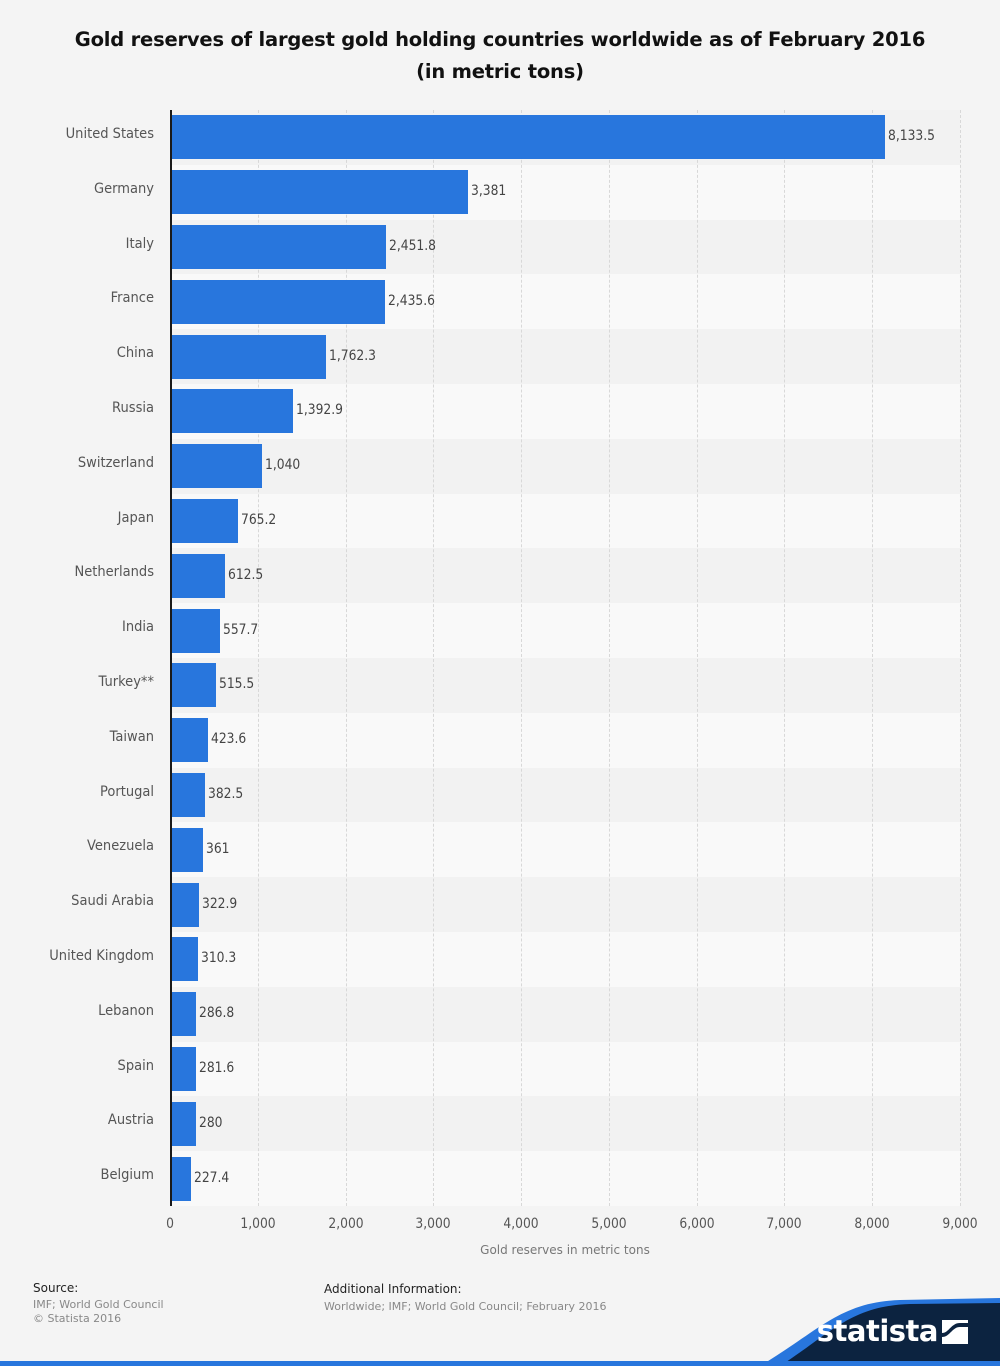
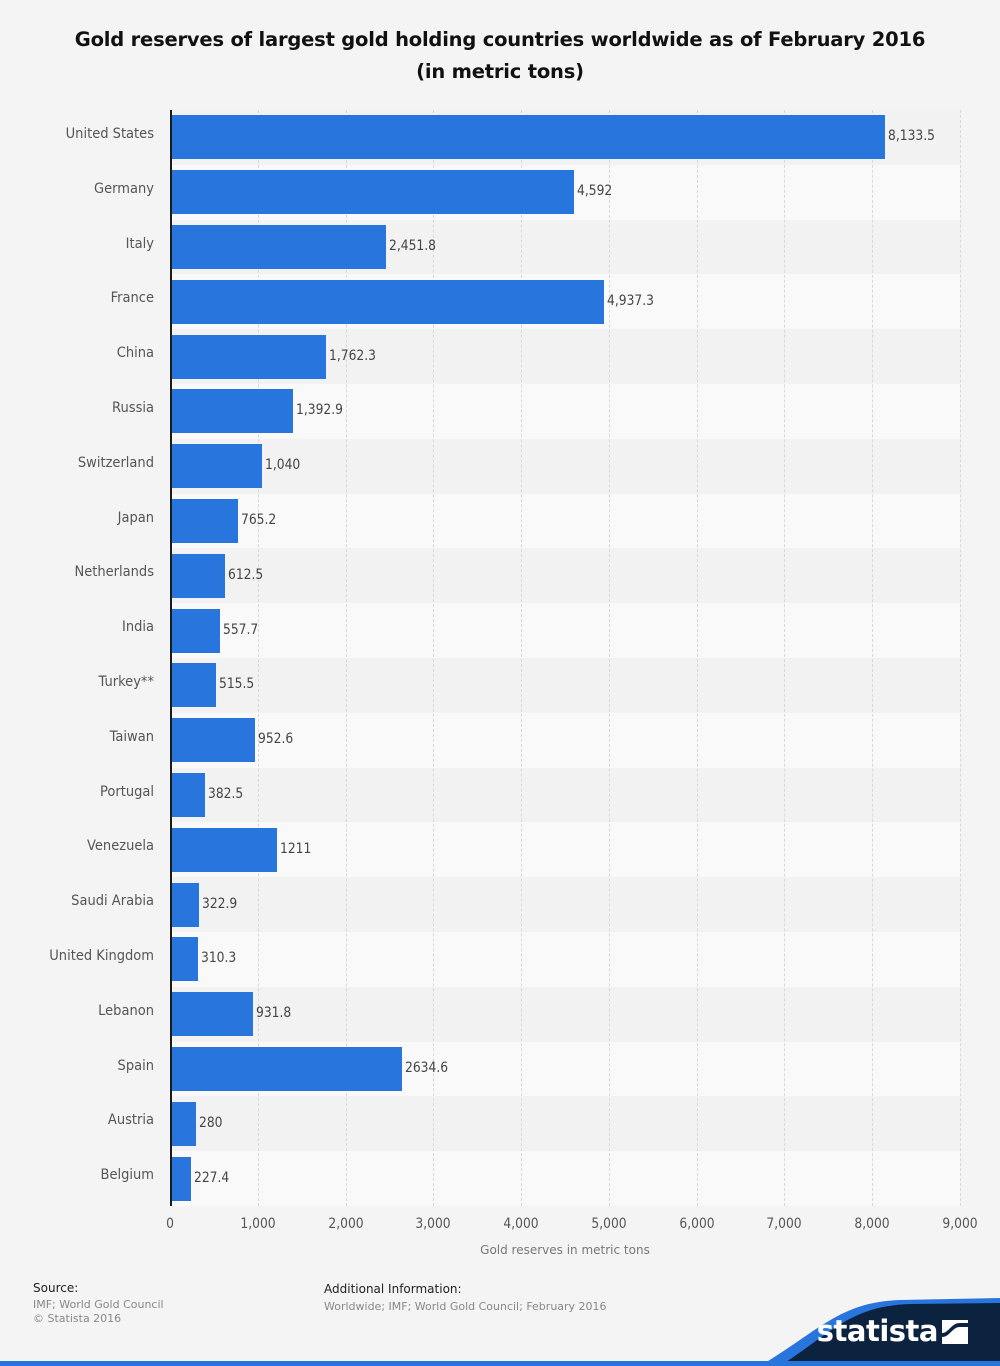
Germany: 3,381 -> 4,592
France: 2,435.6 -> 4,937.3
Taiwan: 423.6 -> 952.6
Venezuela: 361 -> 1211
Lebanon: 286.8 -> 931.8
Spain: 281.6 -> 2634.6
